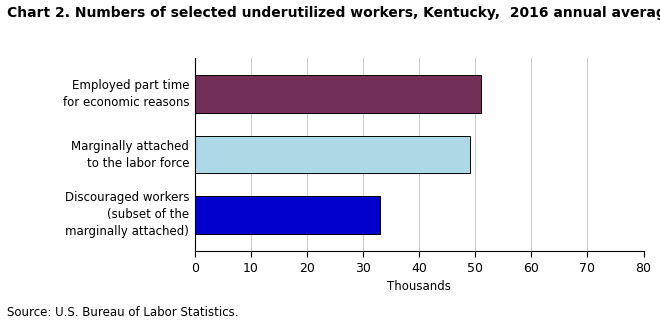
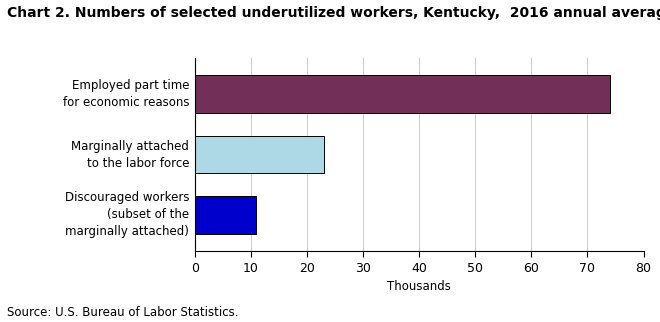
Employed part time for economic reasons: 51 -> 74
Marginally attached to the labor force: 49 -> 23
Discouraged workers (subset of the marginally attached): 33 -> 11
